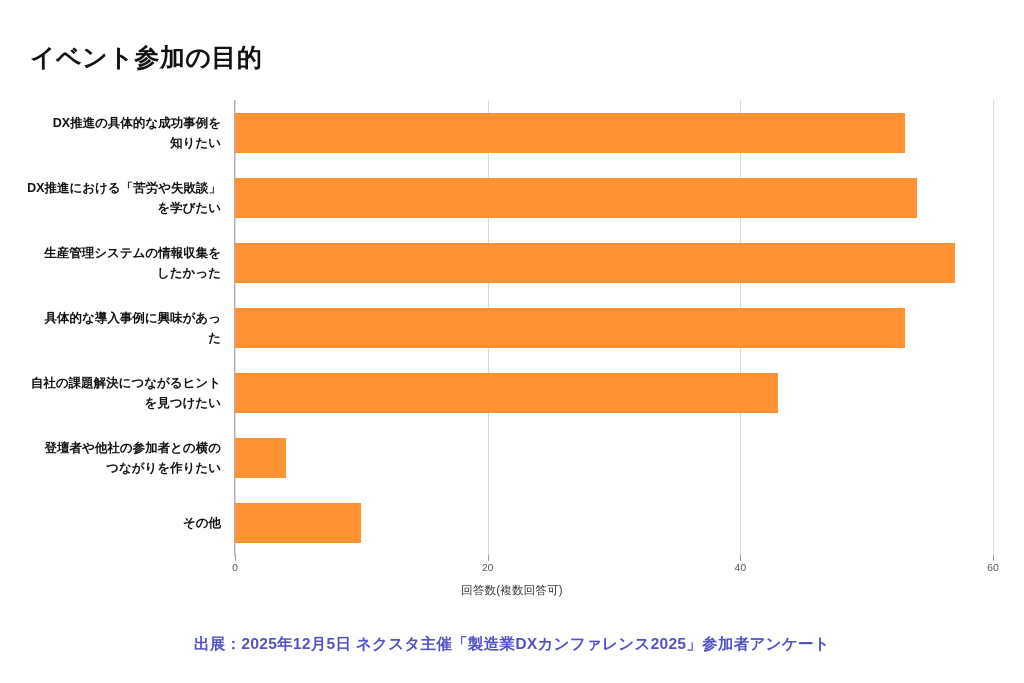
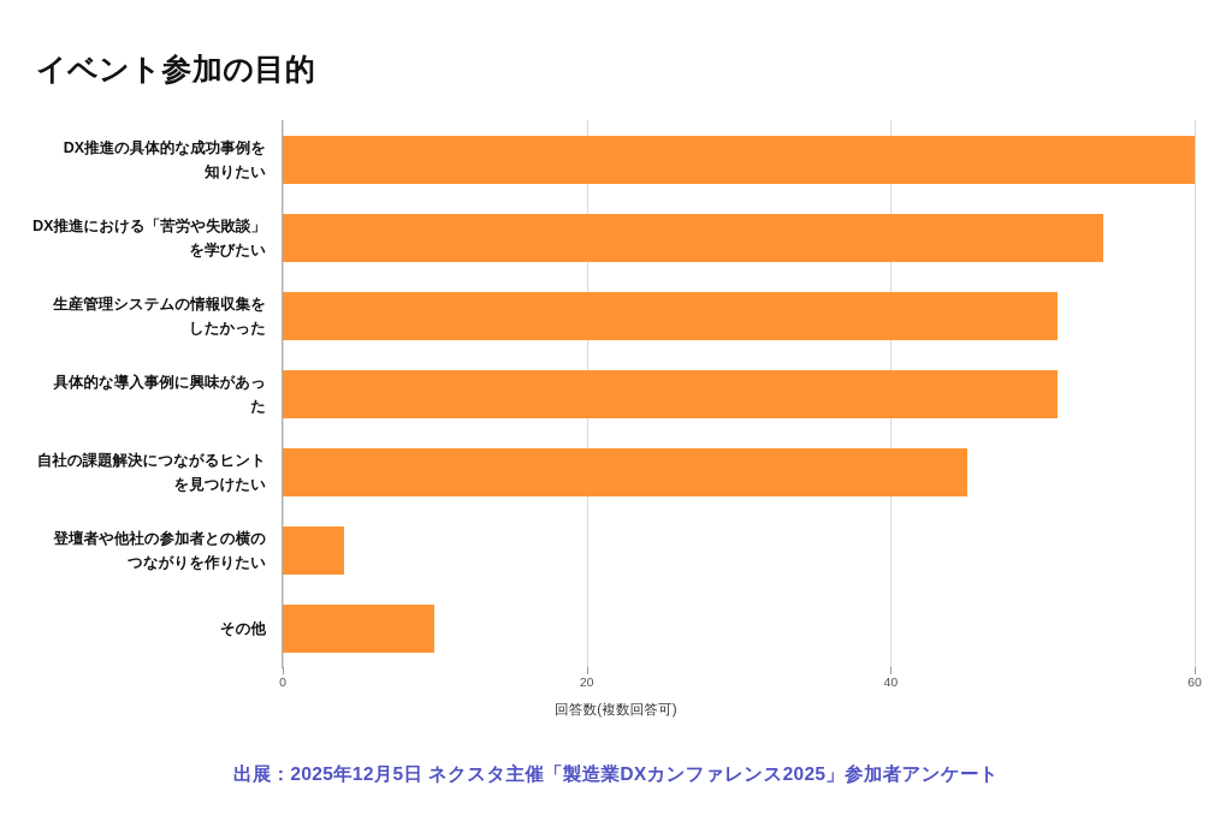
DX推進の具体的な成功事例を 知りたい: 53 -> 60
生産管理システムの情報収集を したかった: 57 -> 51
具体的な導入事例に興味があっ た: 53 -> 51
自社の課題解決につながるヒント を見つけたい: 43 -> 45
